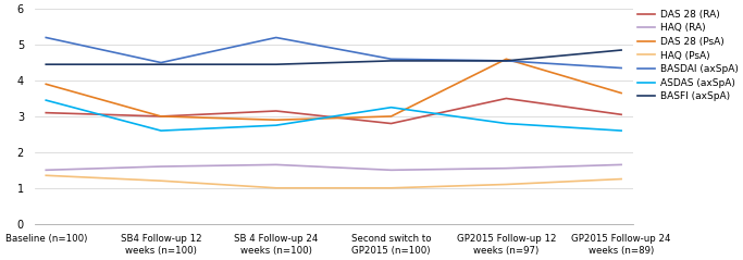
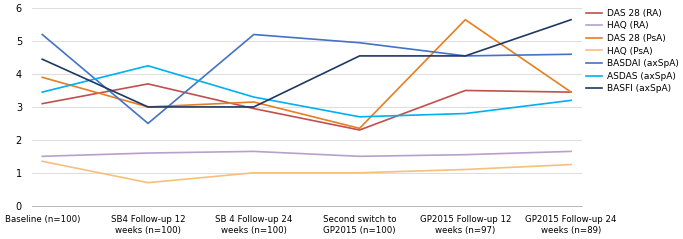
DAS 28 (RA)/SB4 Follow-up 12 weeks (n=100): 3.00 -> 3.70
HAQ (PsA)/SB4 Follow-up 12 weeks (n=100): 1.20 -> 0.70
BASDAI (axSpA)/SB4 Follow-up 12 weeks (n=100): 4.50 -> 2.50
ASDAS (axSpA)/SB4 Follow-up 12 weeks (n=100): 2.60 -> 4.25
BASFI (axSpA)/SB4 Follow-up 12 weeks (n=100): 4.45 -> 3.00
DAS 28 (RA)/SB 4 Follow-up 24 weeks (n=100): 3.15 -> 2.95
DAS 28 (PsA)/SB 4 Follow-up 24 weeks (n=100): 2.90 -> 3.15
ASDAS (axSpA)/SB 4 Follow-up 24 weeks (n=100): 2.75 -> 3.30
BASFI (axSpA)/SB 4 Follow-up 24 weeks (n=100): 4.45 -> 3.00
DAS 28 (RA)/Second switch to GP2015 (n=100): 2.80 -> 2.30
DAS 28 (PsA)/Second switch to GP2015 (n=100): 3.00 -> 2.35
BASDAI (axSpA)/Second switch to GP2015 (n=100): 4.60 -> 4.95
ASDAS (axSpA)/Second switch to GP2015 (n=100): 3.25 -> 2.70
DAS 28 (PsA)/GP2015 Follow-up 12 weeks (n=97): 4.60 -> 5.65
DAS 28 (RA)/GP2015 Follow-up 24 weeks (n=89): 3.05 -> 3.45
DAS 28 (PsA)/GP2015 Follow-up 24 weeks (n=89): 3.65 -> 3.45
BASDAI (axSpA)/GP2015 Follow-up 24 weeks (n=89): 4.35 -> 4.60
ASDAS (axSpA)/GP2015 Follow-up 24 weeks (n=89): 2.60 -> 3.20
BASFI (axSpA)/GP2015 Follow-up 24 weeks (n=89): 4.85 -> 5.65
